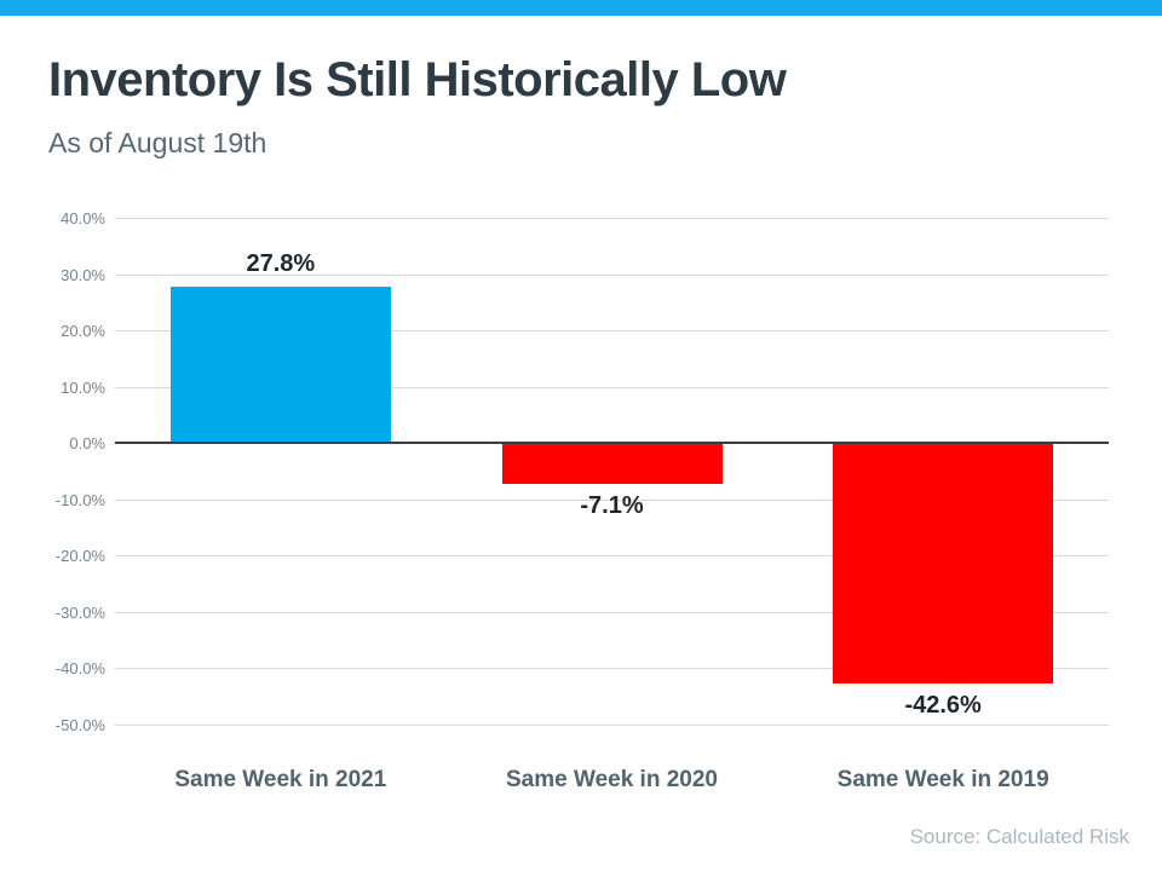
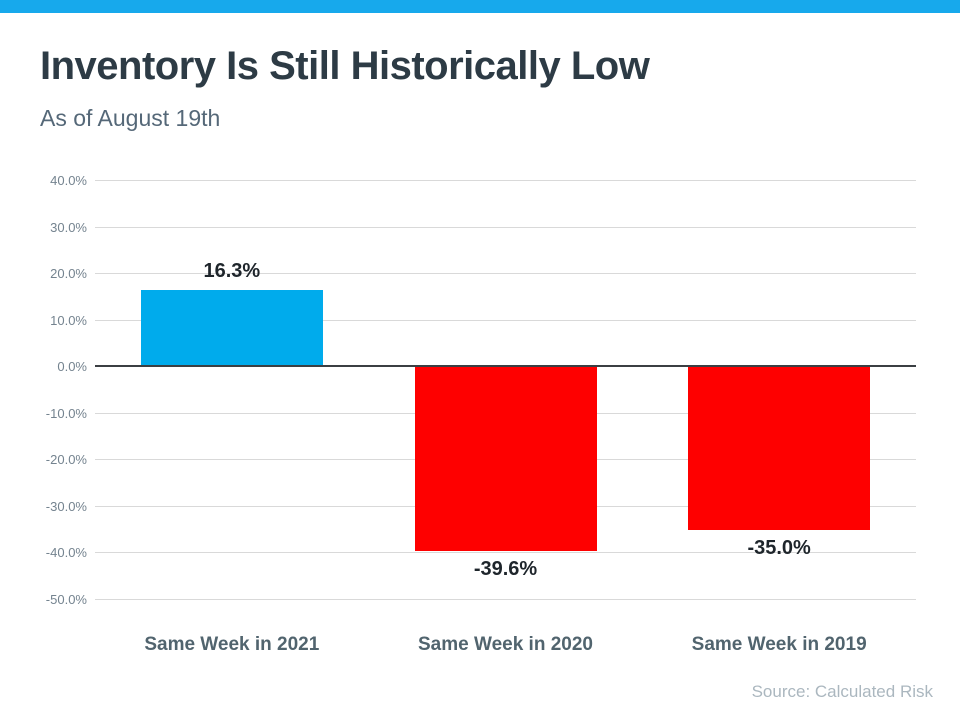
Same Week in 2021: 27.8% -> 16.3%
Same Week in 2020: -7.1% -> -39.6%
Same Week in 2019: -42.6% -> -35.0%
